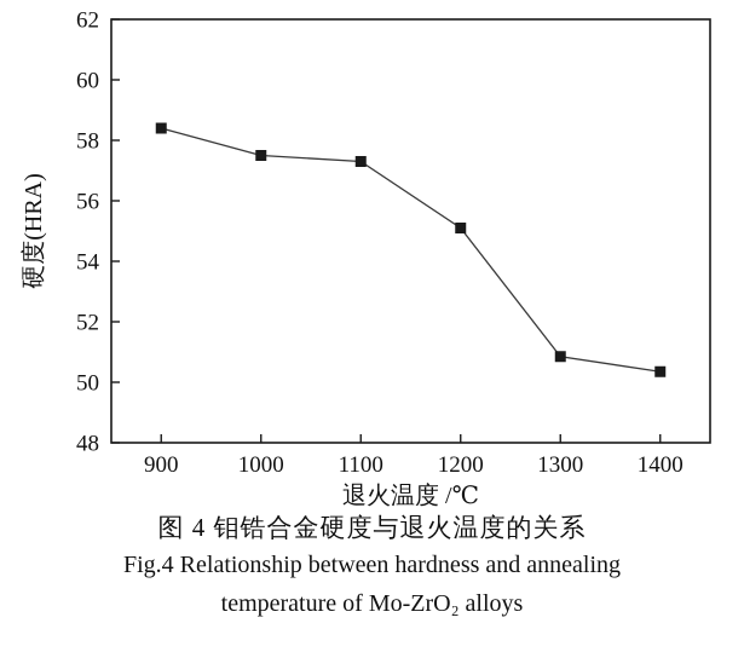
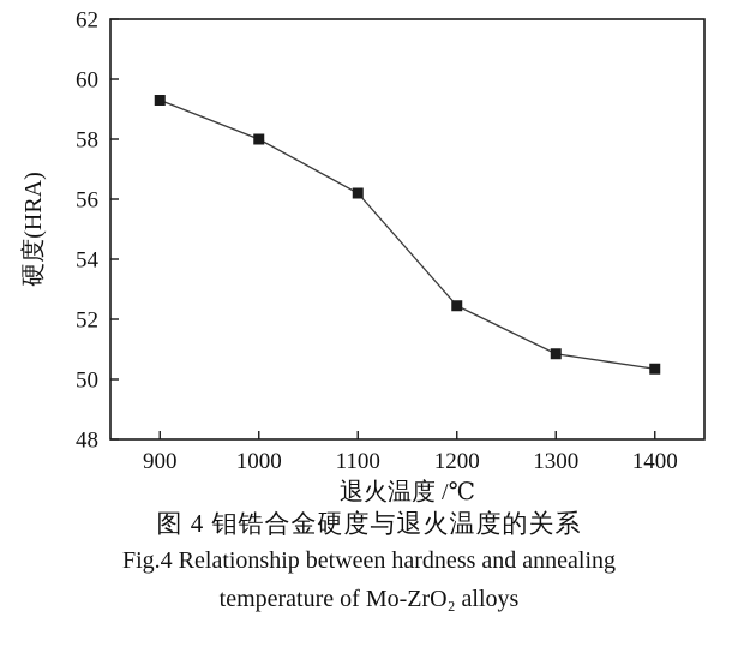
900: 58.4 -> 59.3
1000: 57.5 -> 58.0
1100: 57.3 -> 56.2
1200: 55.1 -> 52.5
